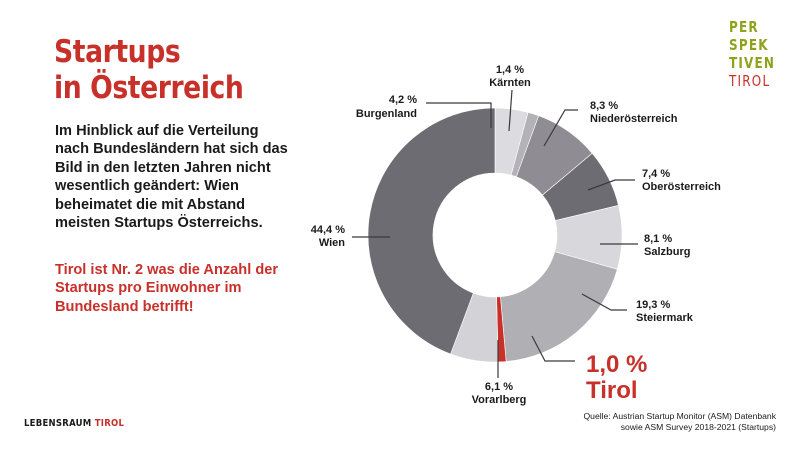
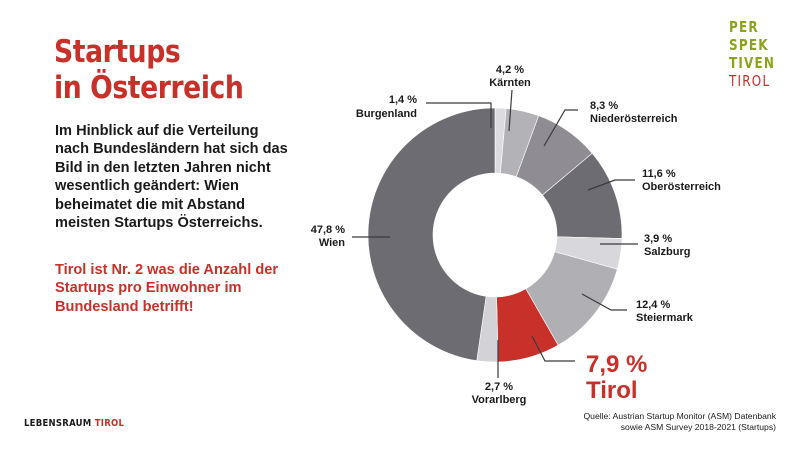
Burgenland: 4,2 -> 1,4
Kärnten: 1,4 -> 4,2
Oberösterreich: 7,4 -> 11,6
Salzburg: 8,1 -> 3,9
Steiermark: 19,3 -> 12,4
Tirol: 1,0 -> 7,9
Vorarlberg: 6,1 -> 2,7
Wien: 44,4 -> 47,8
